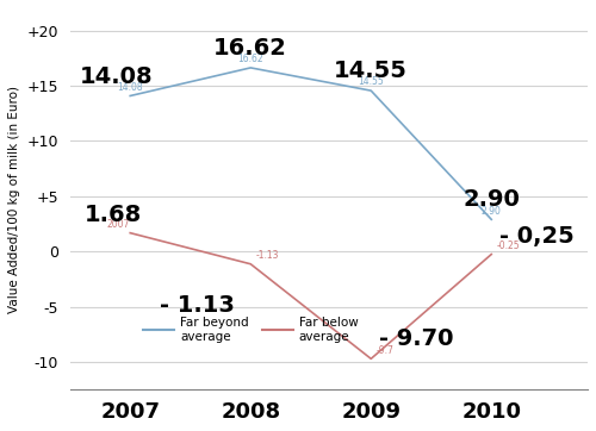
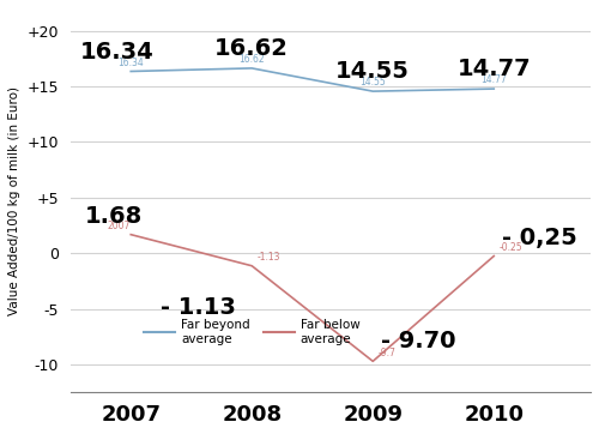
Far beyond average/2007: 14.08 -> 16.34
Far beyond average/2010: 2.90 -> 14.77
